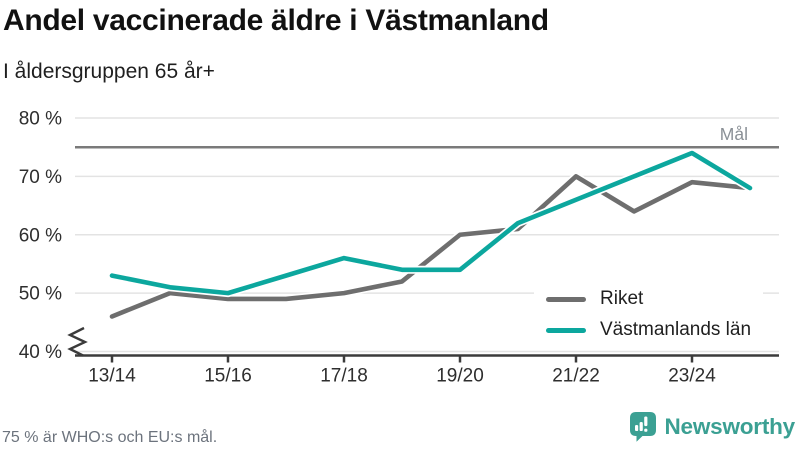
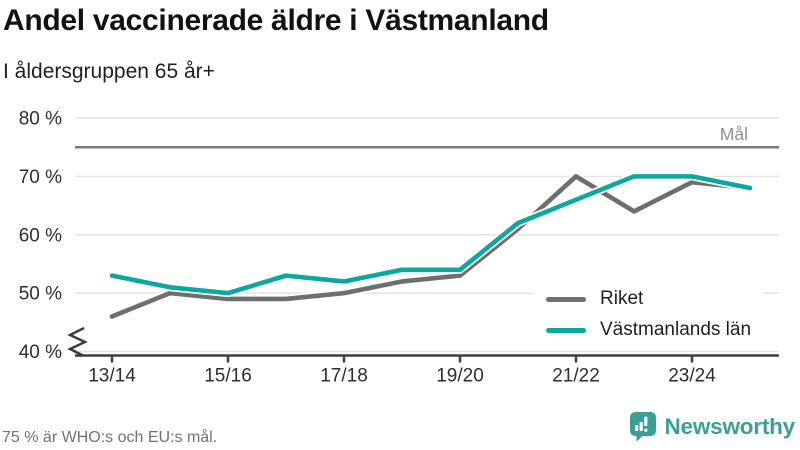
Västmanlands län/17/18: 56% -> 52%
Riket/19/20: 60% -> 53%
Västmanlands län/23/24: 74% -> 70%
